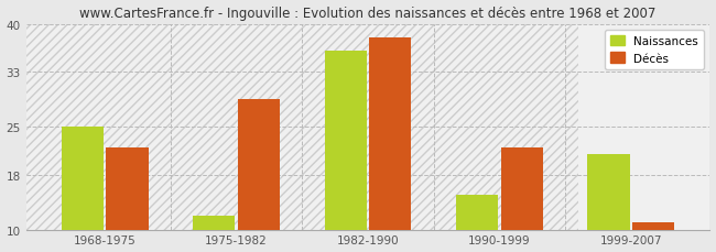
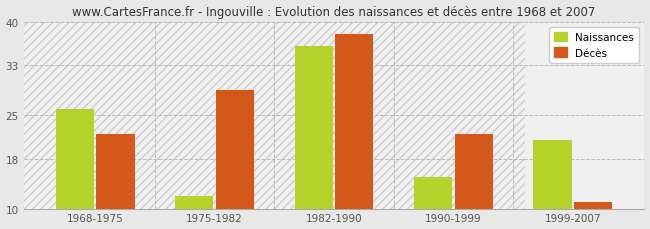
Naissances/1968-1975: 25 -> 26
